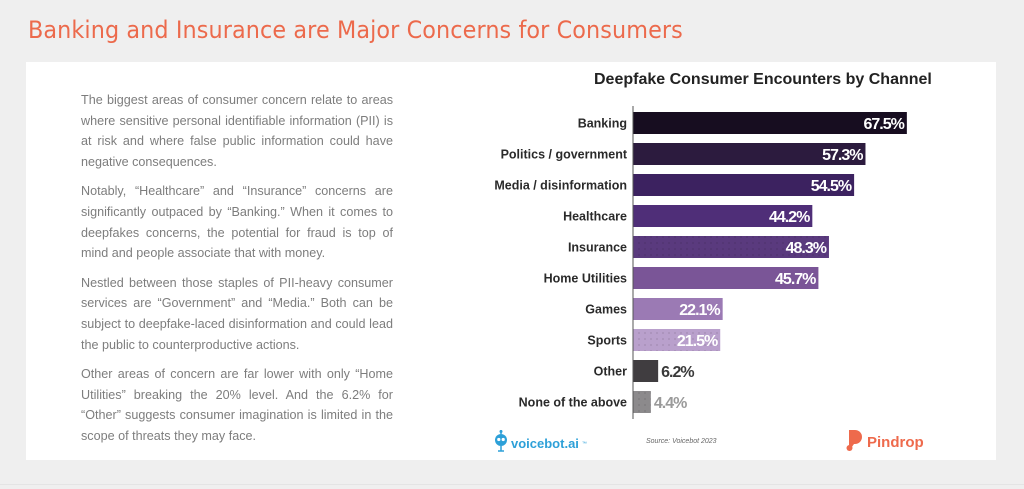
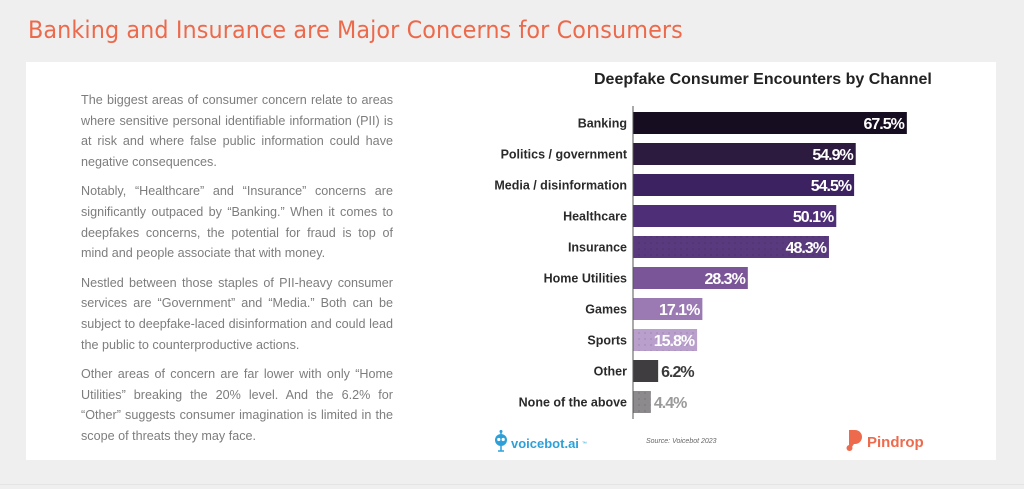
Politics / government: 57.3% -> 54.9%
Healthcare: 44.2% -> 50.1%
Home Utilities: 45.7% -> 28.3%
Games: 22.1% -> 17.1%
Sports: 21.5% -> 15.8%
